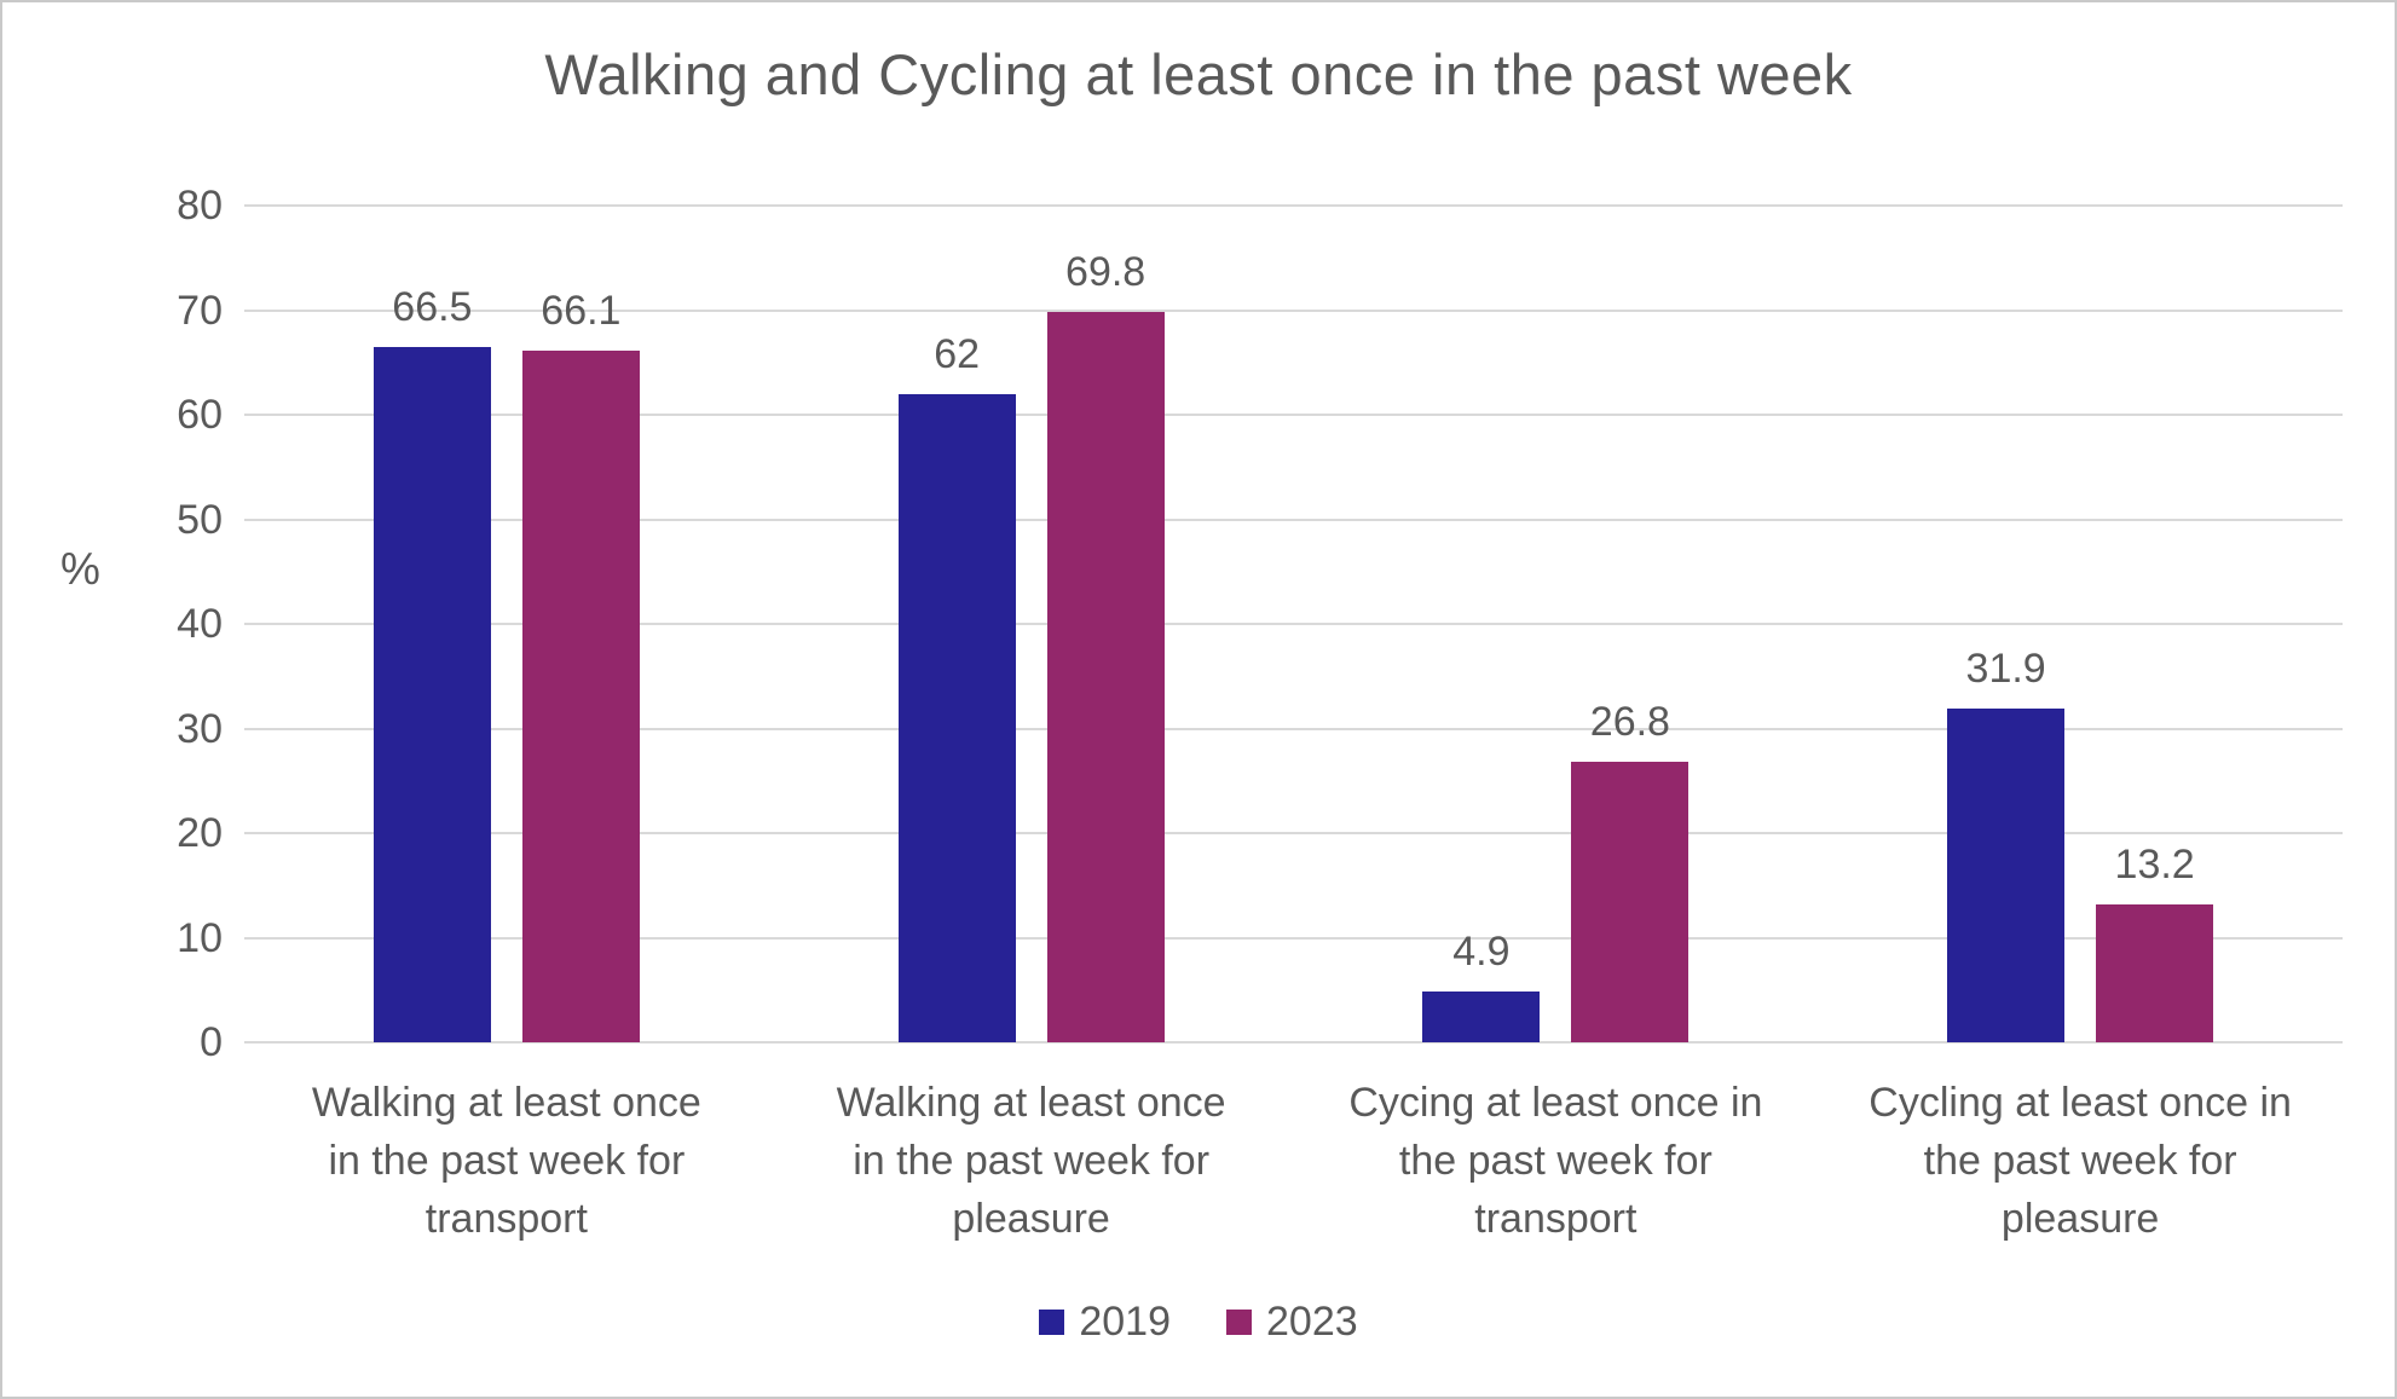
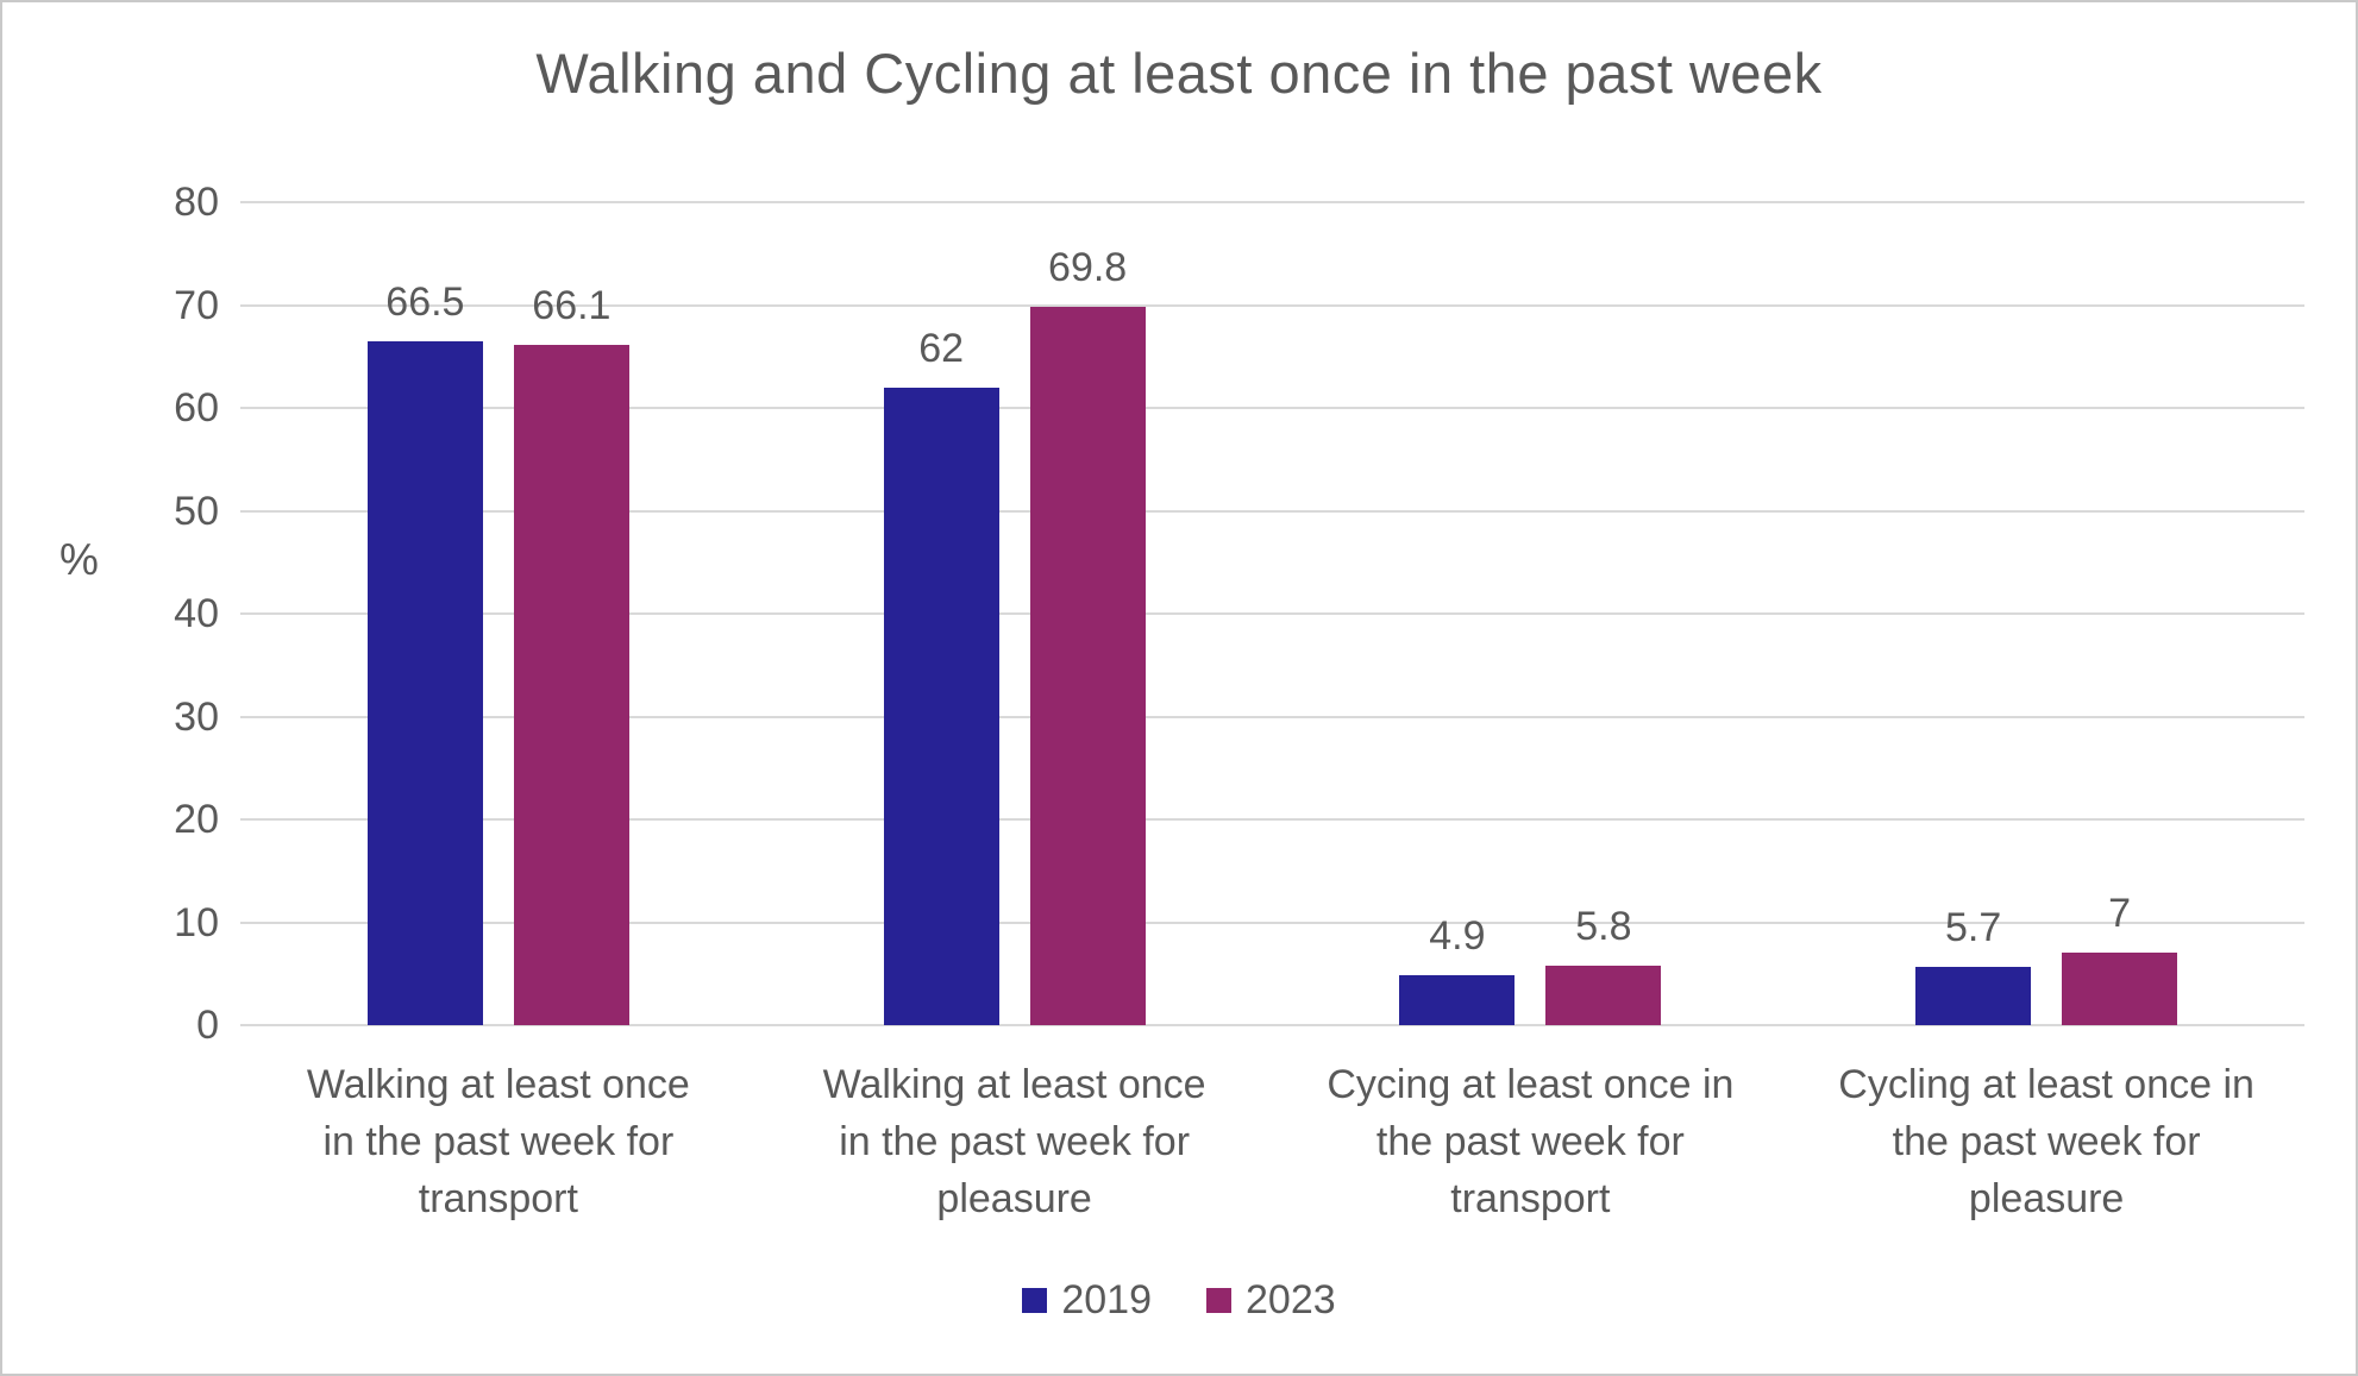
2023/Cycing at least once in the past week for transport: 26.8 -> 5.8
2019/Cycling at least once in the past week for pleasure: 31.9 -> 5.7
2023/Cycling at least once in the past week for pleasure: 13.2 -> 7
